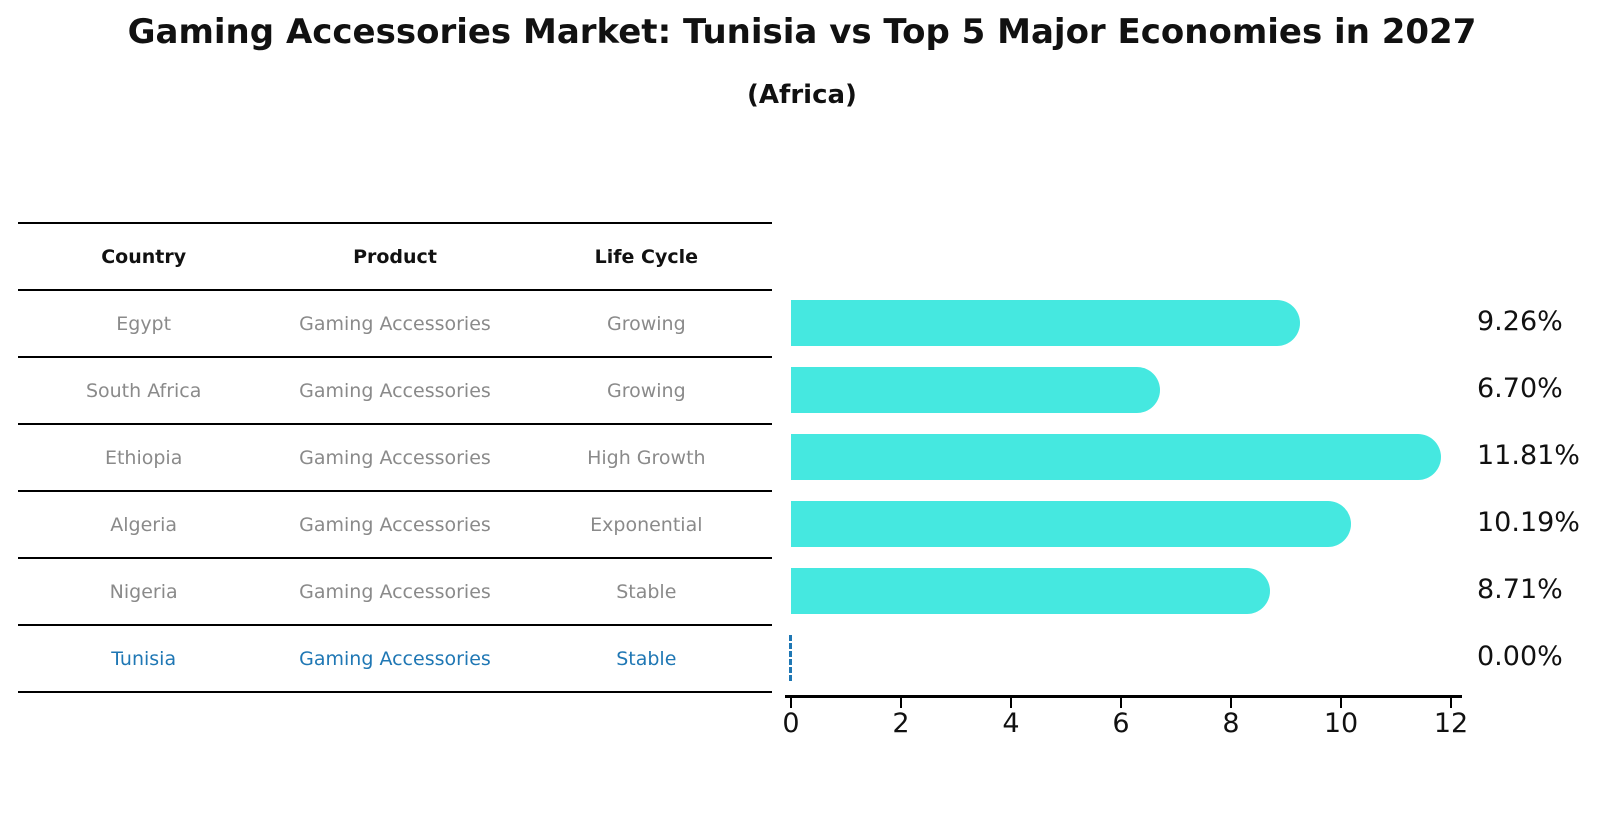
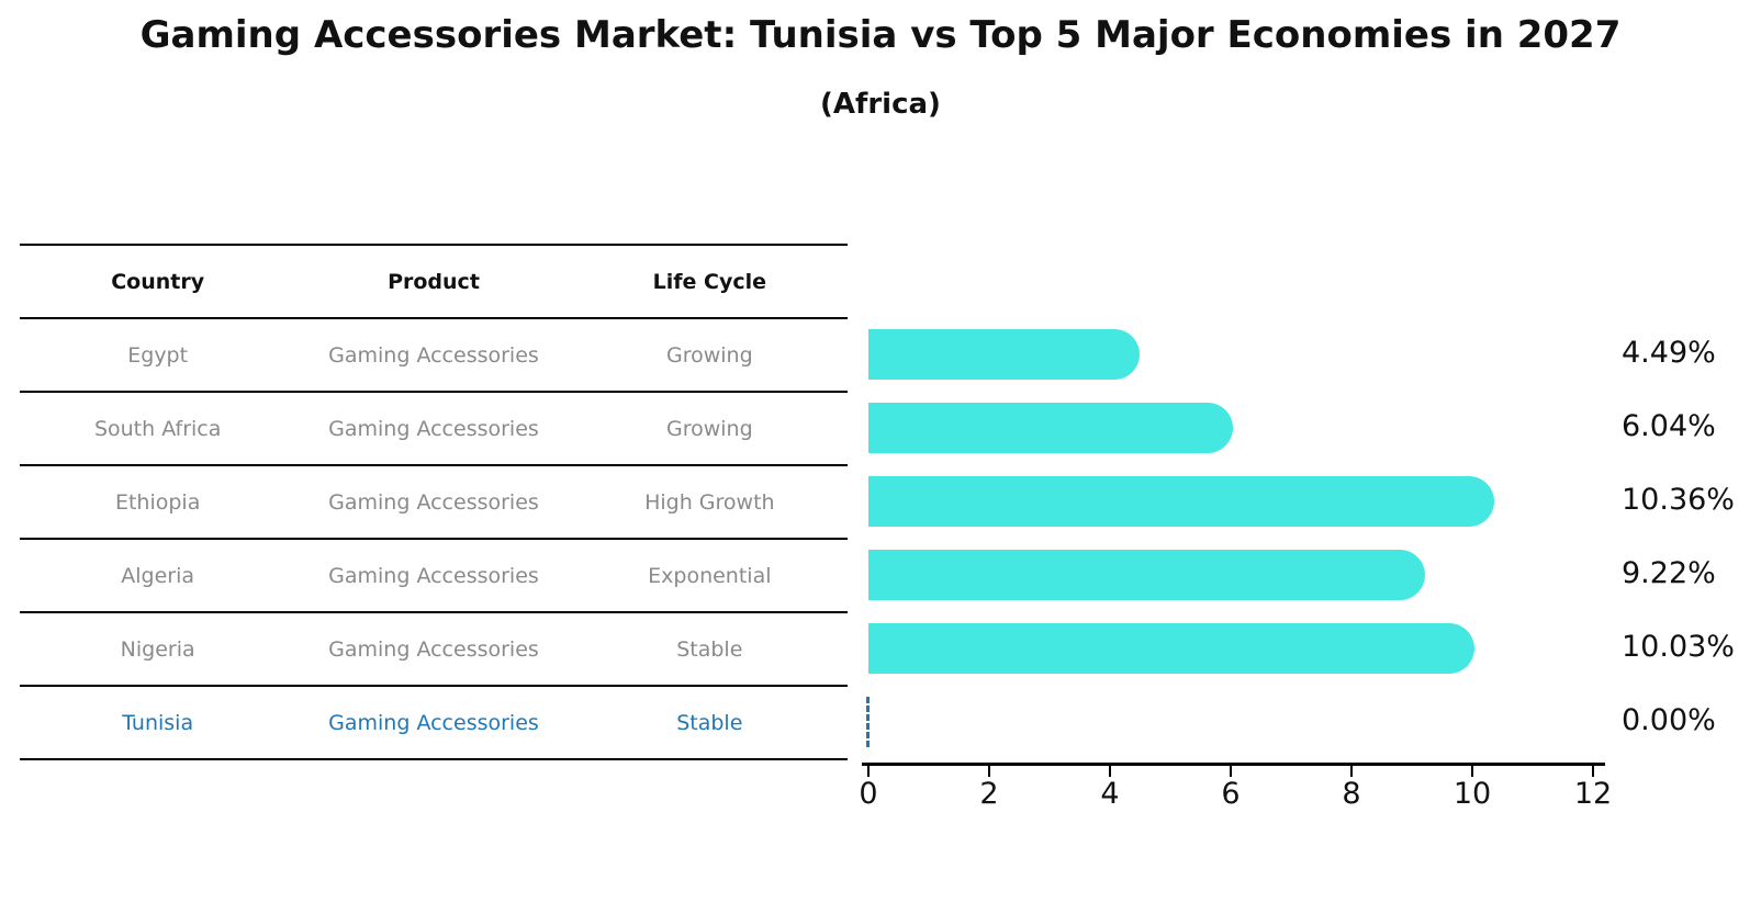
Egypt: 9.26% -> 4.49%
South Africa: 6.70% -> 6.04%
Ethiopia: 11.81% -> 10.36%
Algeria: 10.19% -> 9.22%
Nigeria: 8.71% -> 10.03%
